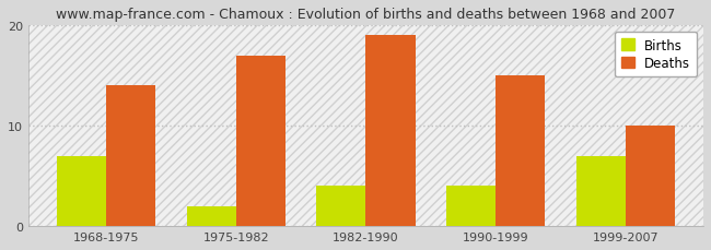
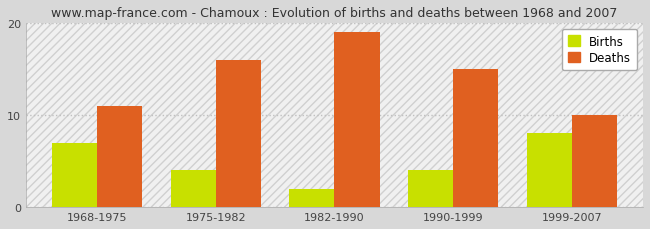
Deaths/1968-1975: 14 -> 11
Births/1975-1982: 2 -> 4
Deaths/1975-1982: 17 -> 16
Births/1982-1990: 4 -> 2
Births/1999-2007: 7 -> 8
